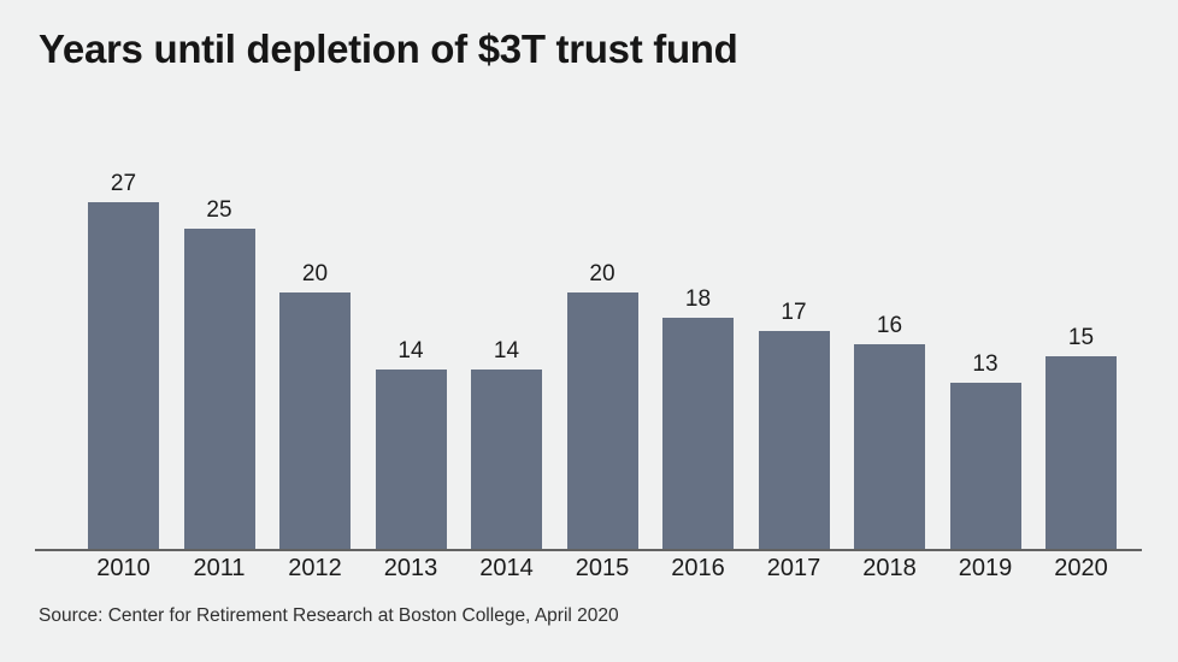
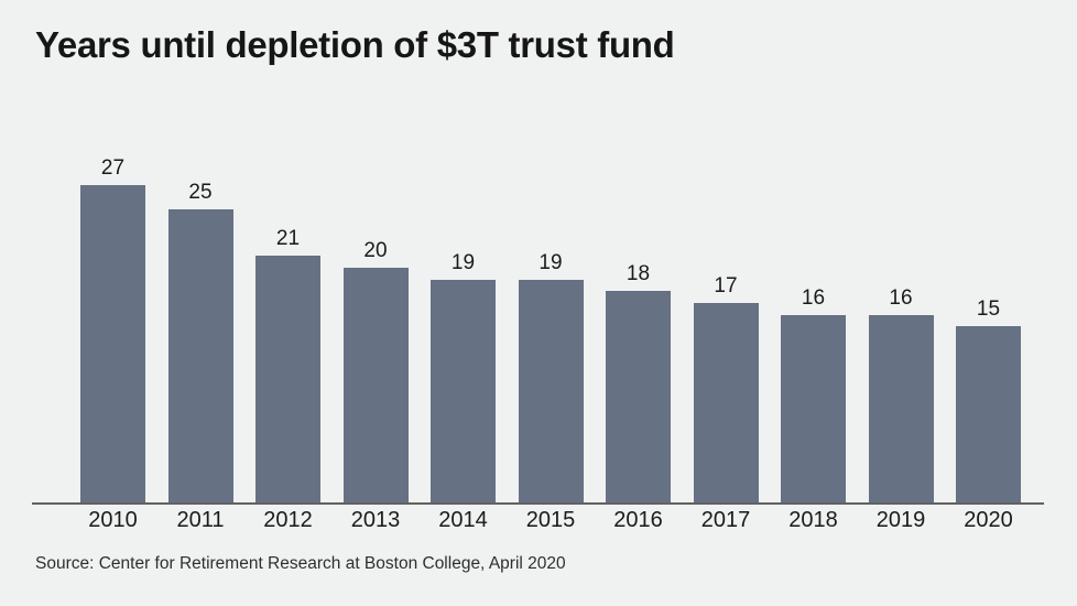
2012: 20 -> 21
2013: 14 -> 20
2014: 14 -> 19
2015: 20 -> 19
2019: 13 -> 16
